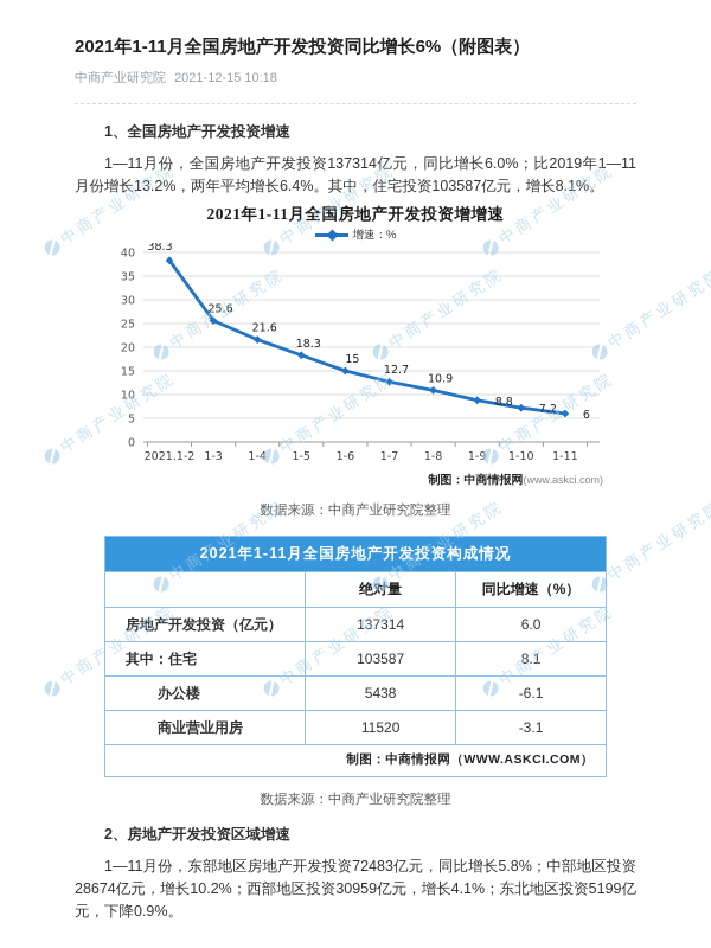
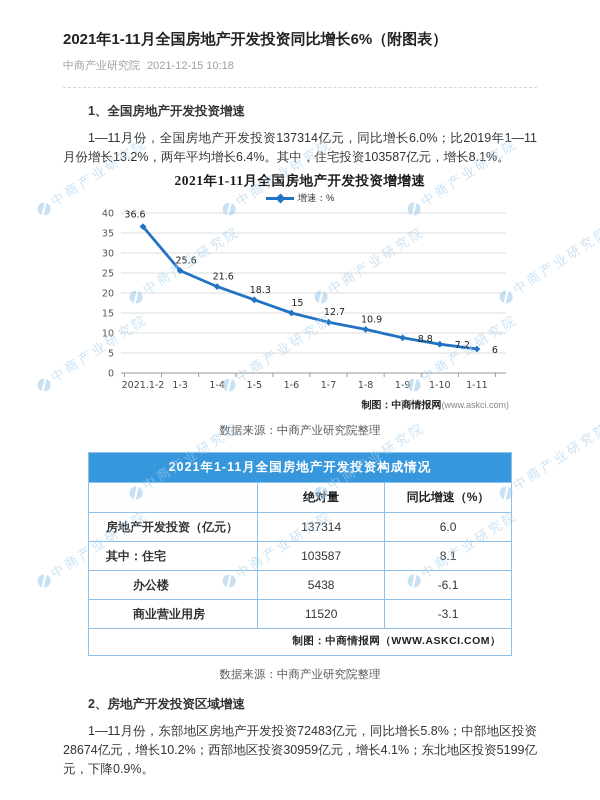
2021.1-2: 38.3 -> 36.6
